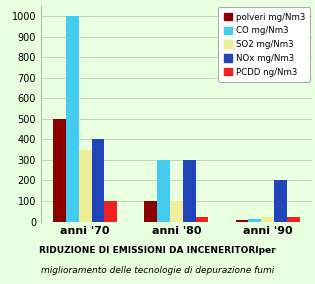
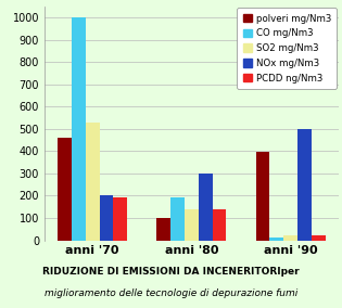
polveri mg/Nm3/anni '70: 500 -> 460
SO2 mg/Nm3/anni '70: 350 -> 530
NOx mg/Nm3/anni '70: 400 -> 200
PCDD ng/Nm3/anni '70: 100 -> 190
CO mg/Nm3/anni '80: 300 -> 190
SO2 mg/Nm3/anni '80: 100 -> 140
PCDD ng/Nm3/anni '80: 20 -> 140
polveri mg/Nm3/anni '90: 5 -> 395
NOx mg/Nm3/anni '90: 200 -> 500
